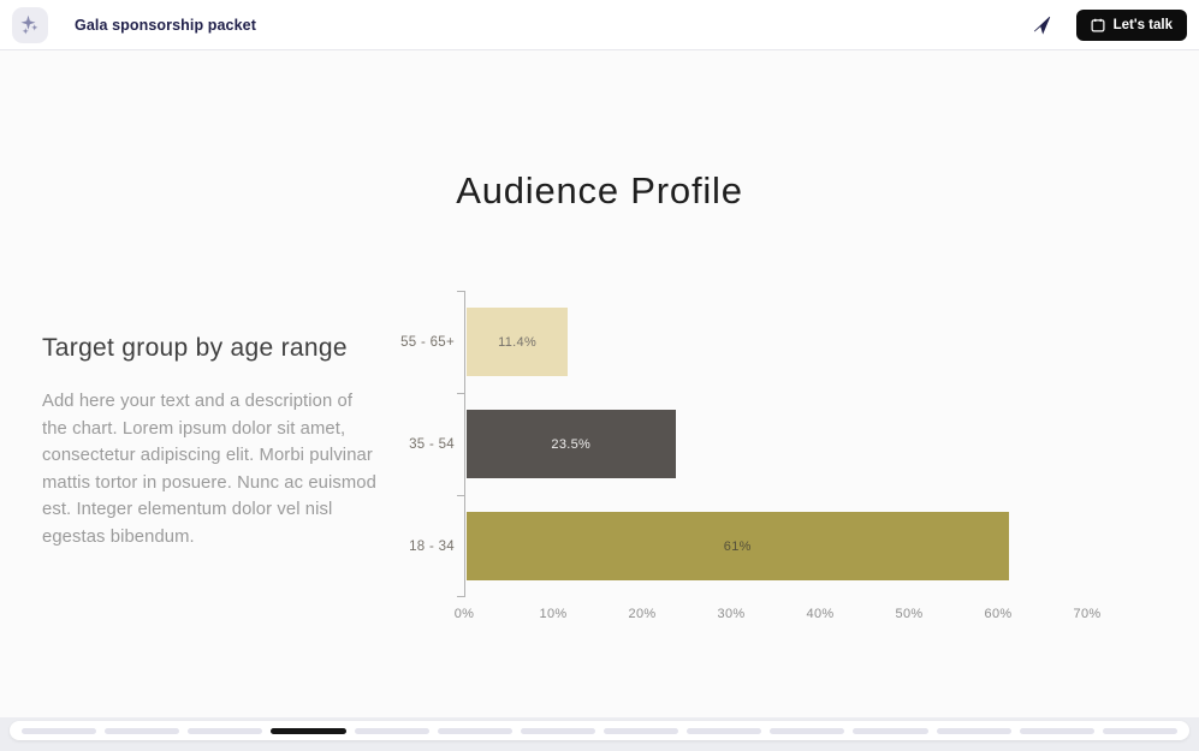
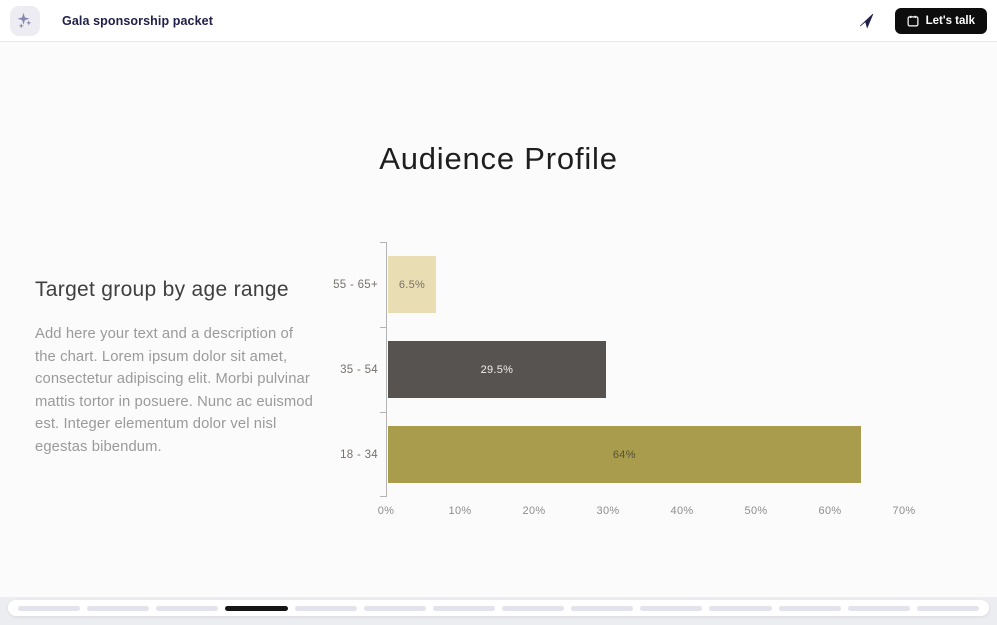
55 - 65+: 11.4% -> 6.5%
35 - 54: 23.5% -> 29.5%
18 - 34: 61% -> 64%
